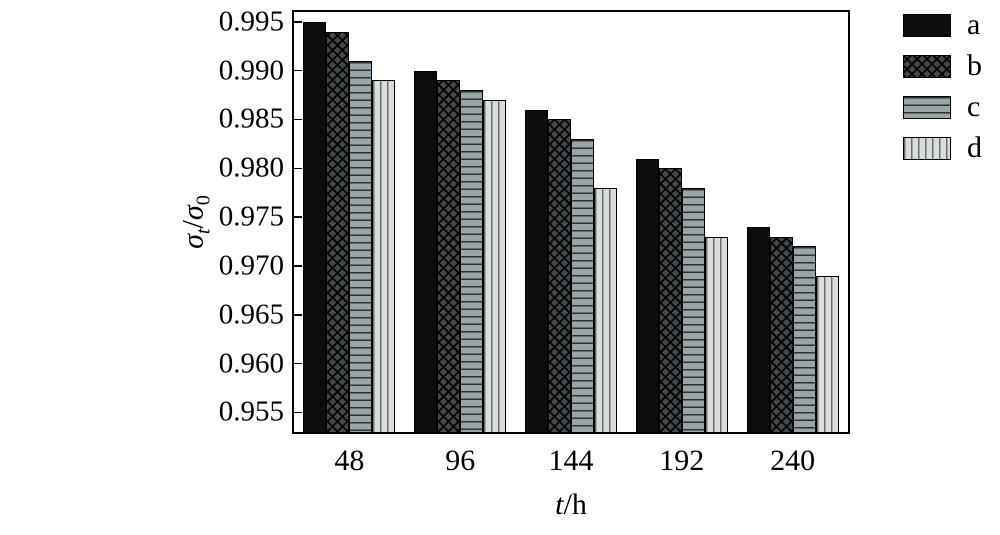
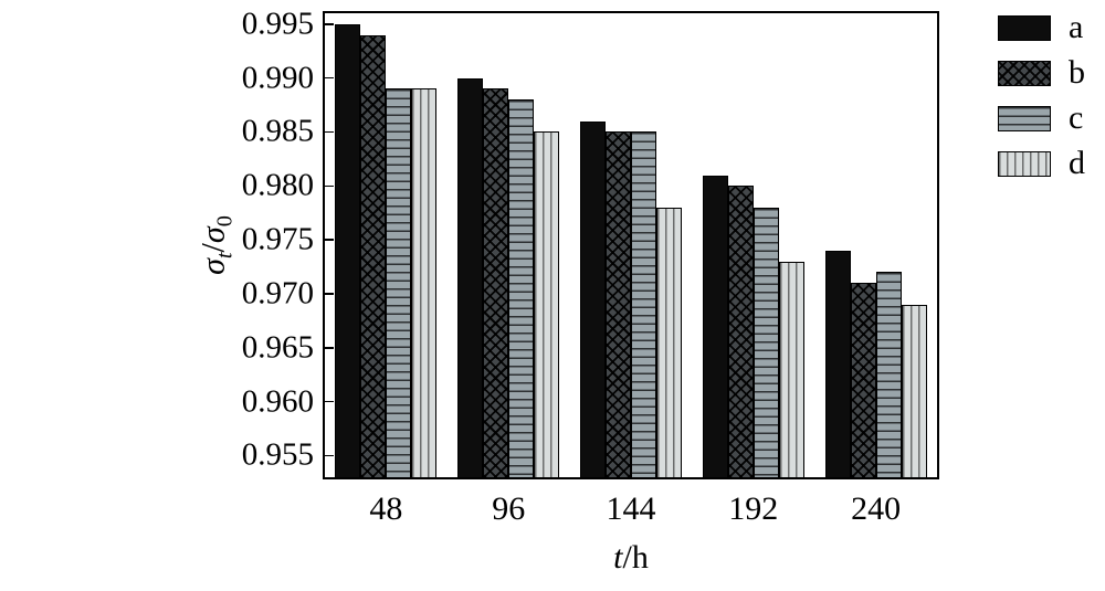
c/48: 0.991 -> 0.989
d/96: 0.987 -> 0.985
c/144: 0.983 -> 0.985
b/240: 0.973 -> 0.971
